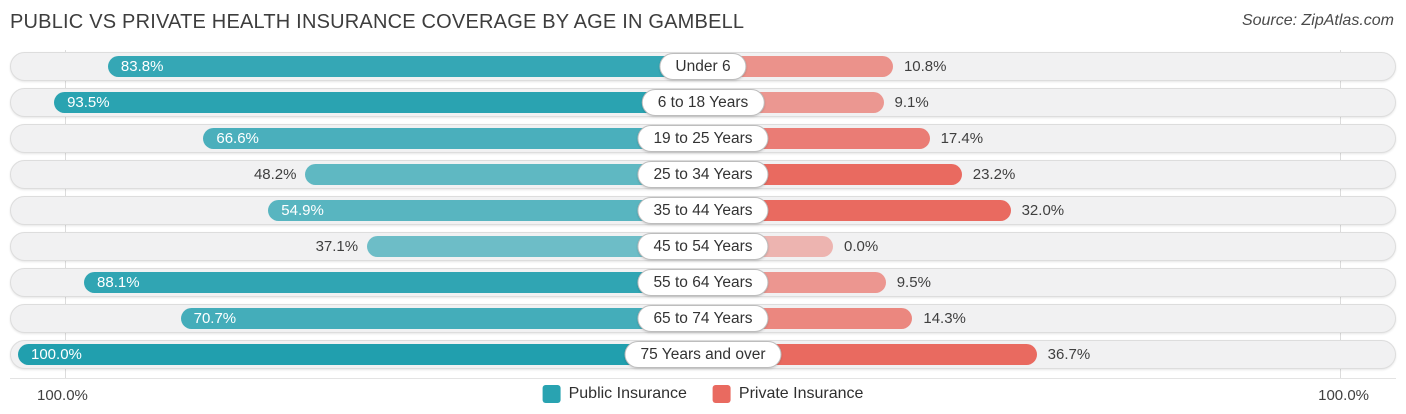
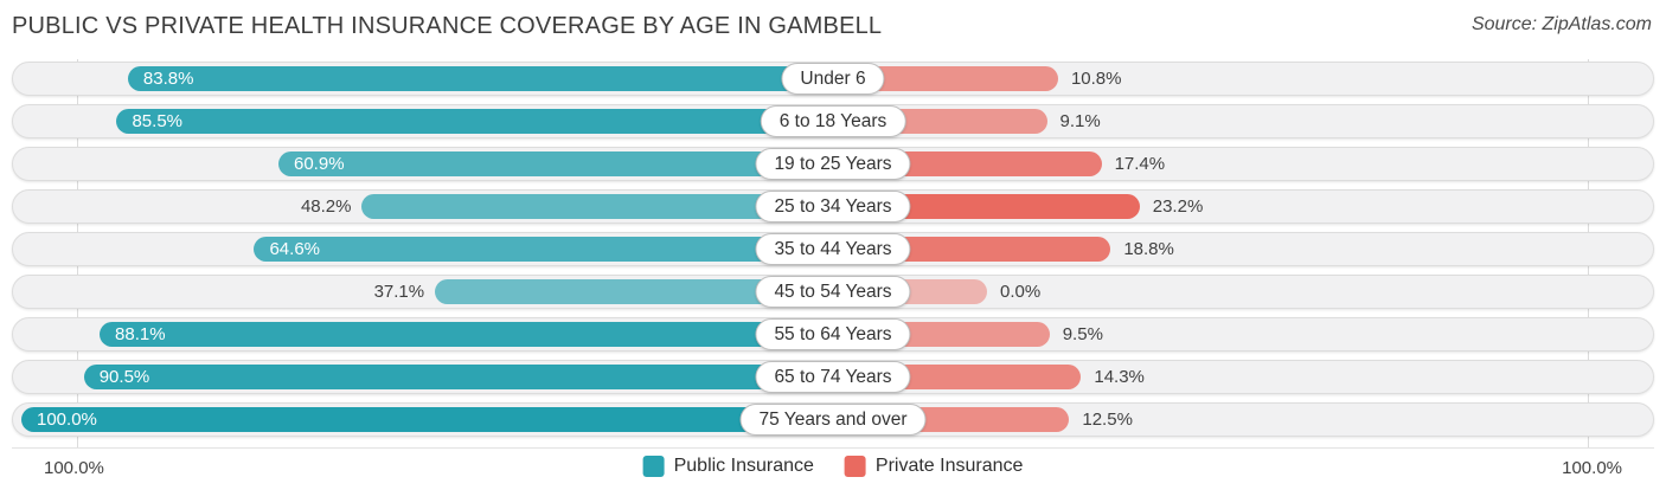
Public Insurance/6 to 18 Years: 93.5% -> 85.5%
Public Insurance/19 to 25 Years: 66.6% -> 60.9%
Public Insurance/35 to 44 Years: 54.9% -> 64.6%
Private Insurance/35 to 44 Years: 32.0% -> 18.8%
Public Insurance/65 to 74 Years: 70.7% -> 90.5%
Private Insurance/75 Years and over: 36.7% -> 12.5%
